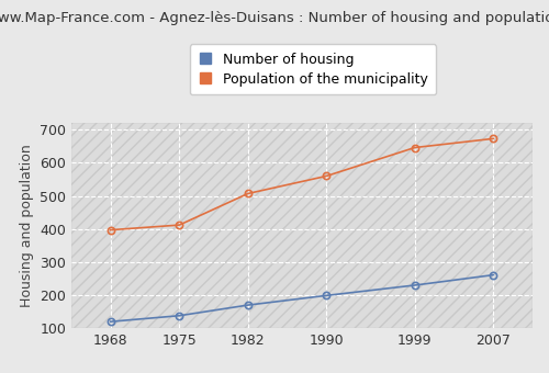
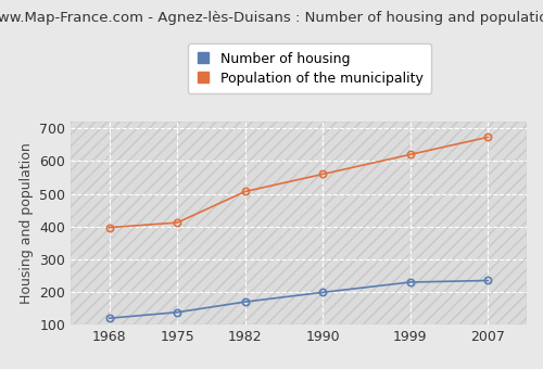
Population of the municipality/1999: 646 -> 620
Number of housing/2007: 261 -> 235
